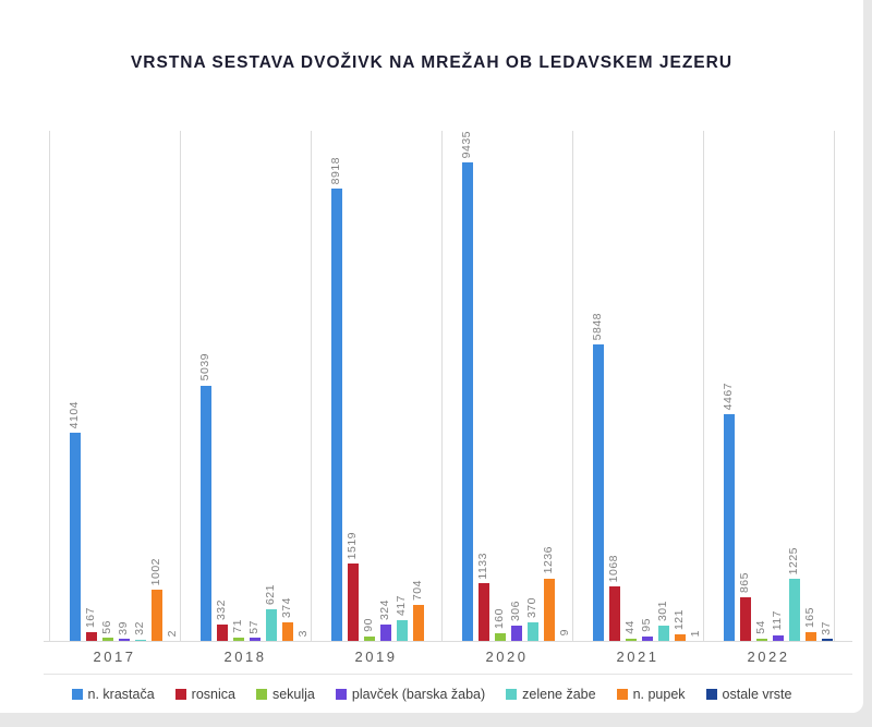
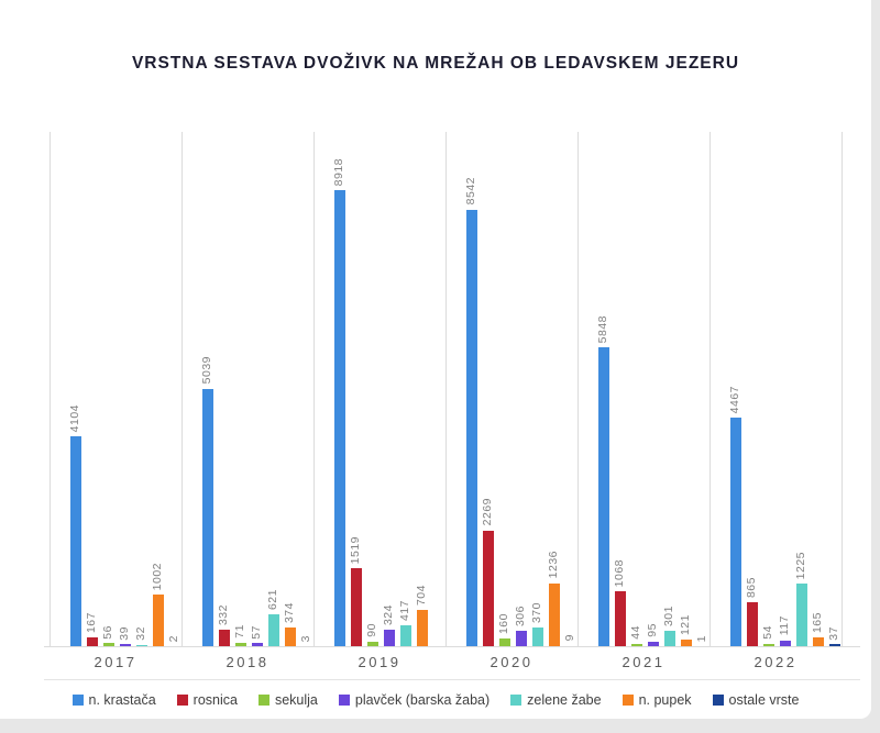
n. krastača/2020: 9435 -> 8542
rosnica/2020: 1133 -> 2269
